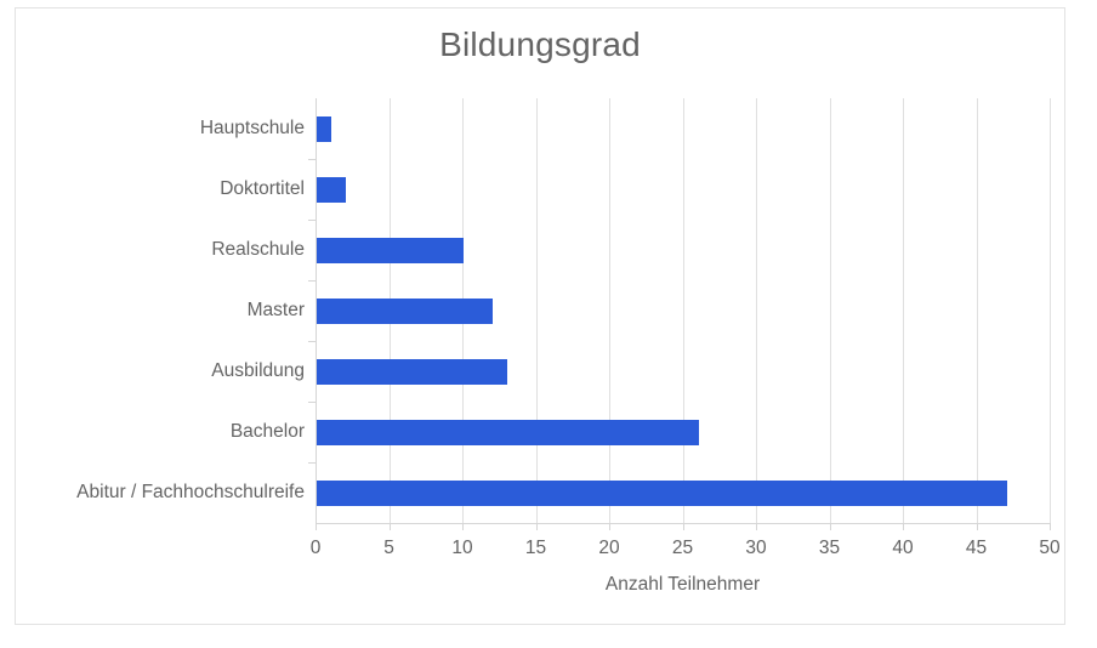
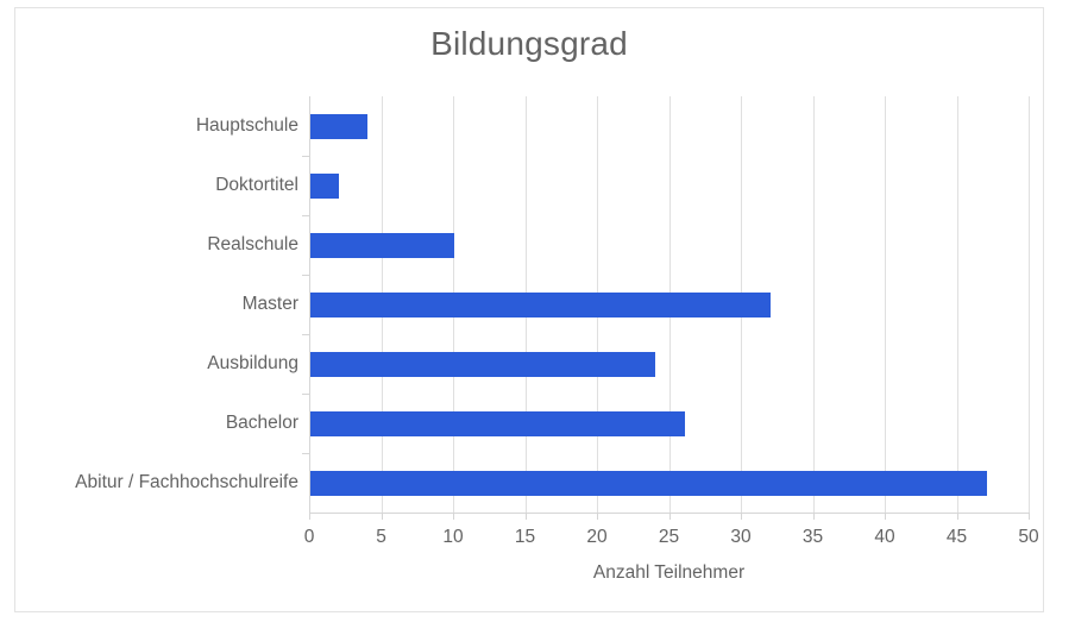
Hauptschule: 1 -> 4
Master: 12 -> 32
Ausbildung: 13 -> 24
